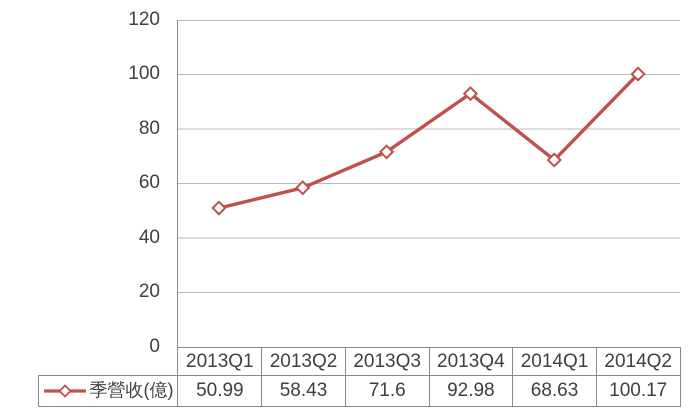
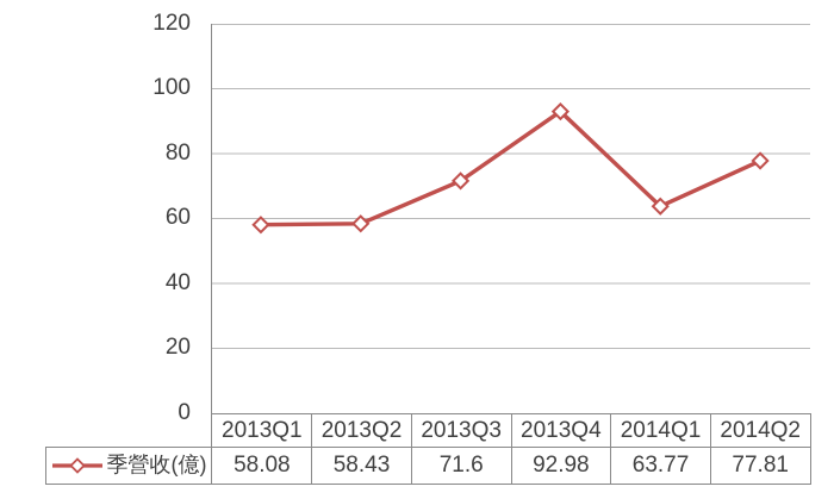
2013Q1: 50.99 -> 58.08
2014Q1: 68.63 -> 63.77
2014Q2: 100.17 -> 77.81
